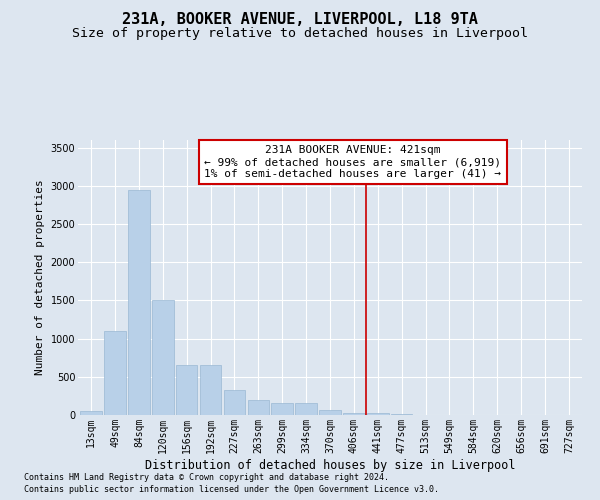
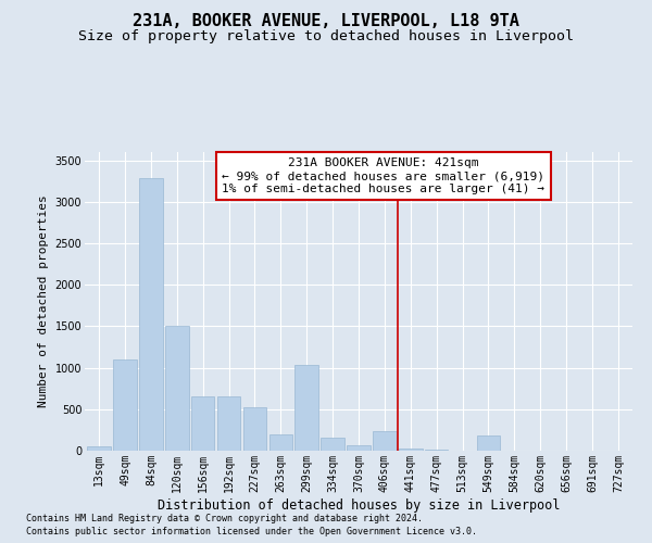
84sqm: 2950 -> 3280
227sqm: 330 -> 520
299sqm: 160 -> 1040
406sqm: 30 -> 240
549sqm: 0 -> 180
